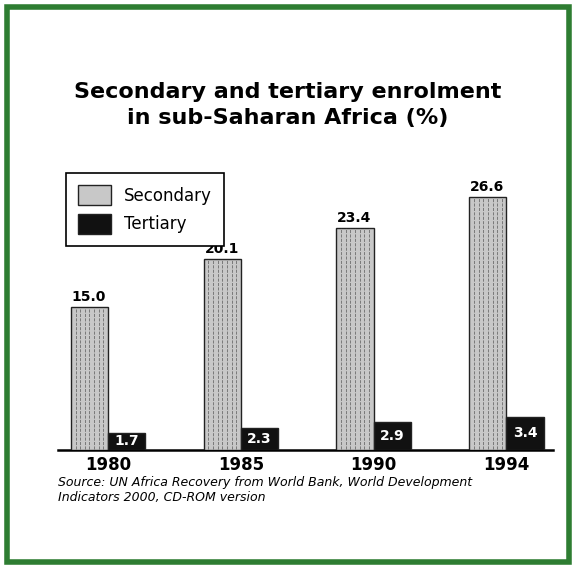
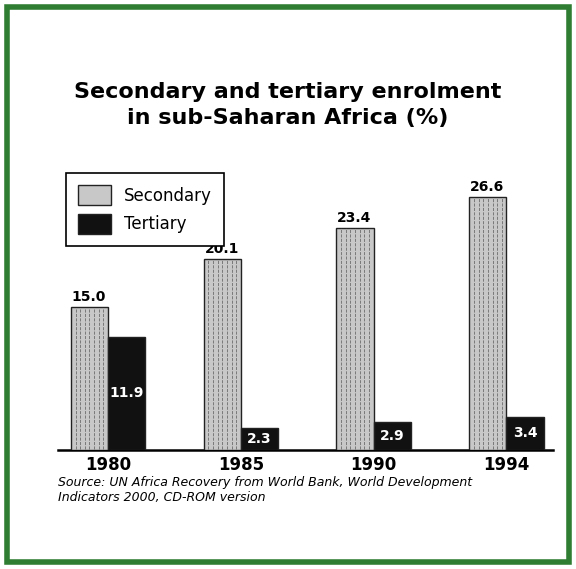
Tertiary/1980: 1.7 -> 11.9
